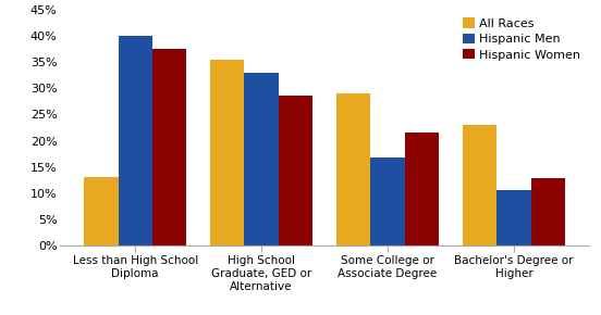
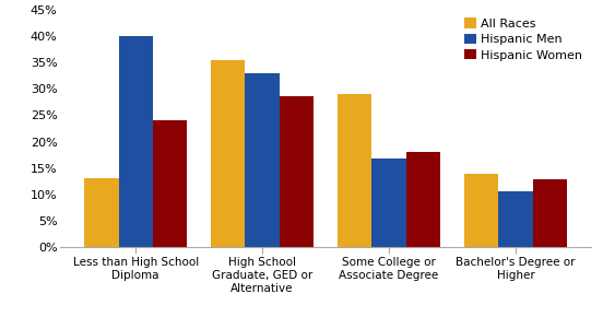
Hispanic Women/Less than High School Diploma: 37.5% -> 24.0%
Hispanic Women/Some College or Associate Degree: 21.5% -> 18.0%
All Races/Bachelor's Degree or Higher: 23.0% -> 14.0%
